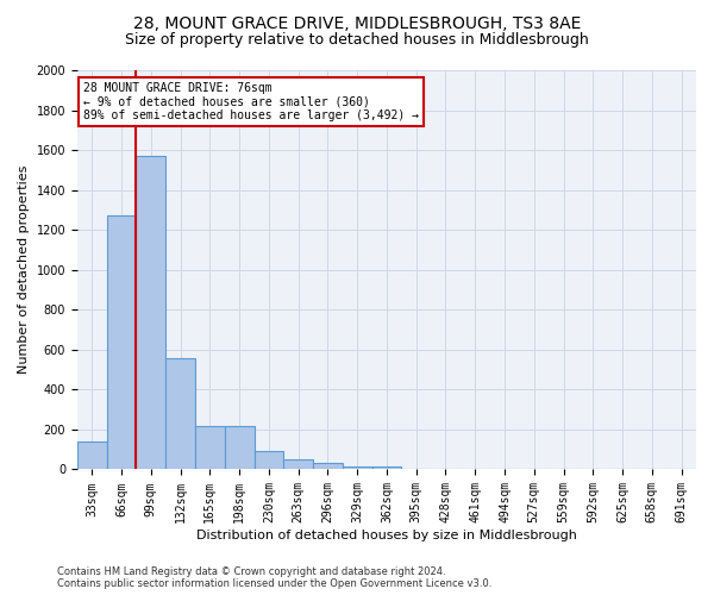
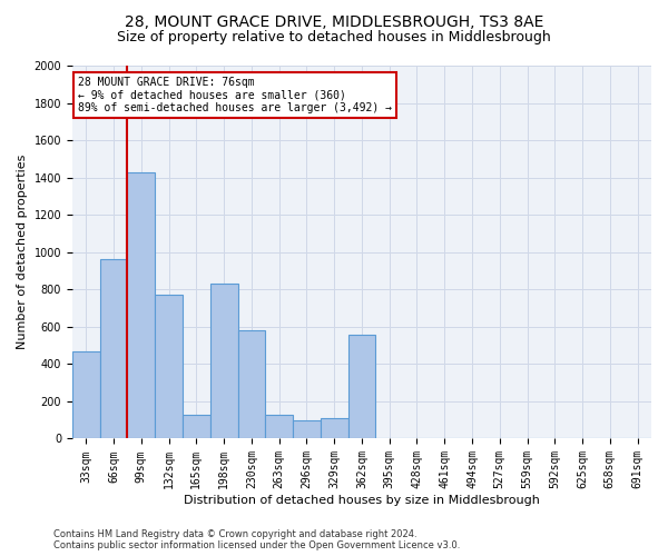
33sqm: 140 -> 470
66sqm: 1270 -> 960
99sqm: 1570 -> 1430
132sqm: 560 -> 770
165sqm: 220 -> 130
198sqm: 220 -> 830
230sqm: 100 -> 580
263sqm: 50 -> 130
296sqm: 30 -> 100
329sqm: 20 -> 110
362sqm: 20 -> 560
